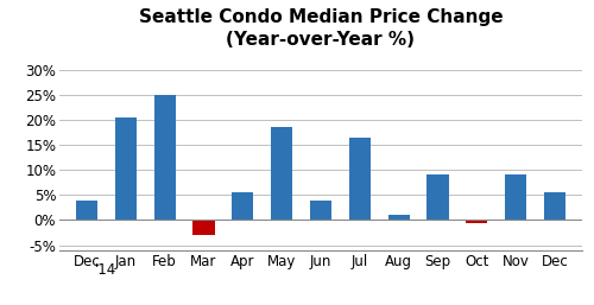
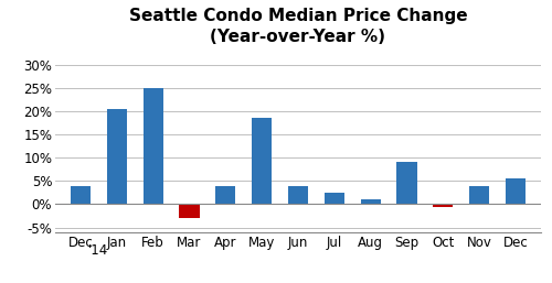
Apr: 5.5% -> 4.0%
Jul: 16.5% -> 2.5%
Nov: 9.0% -> 4.0%
